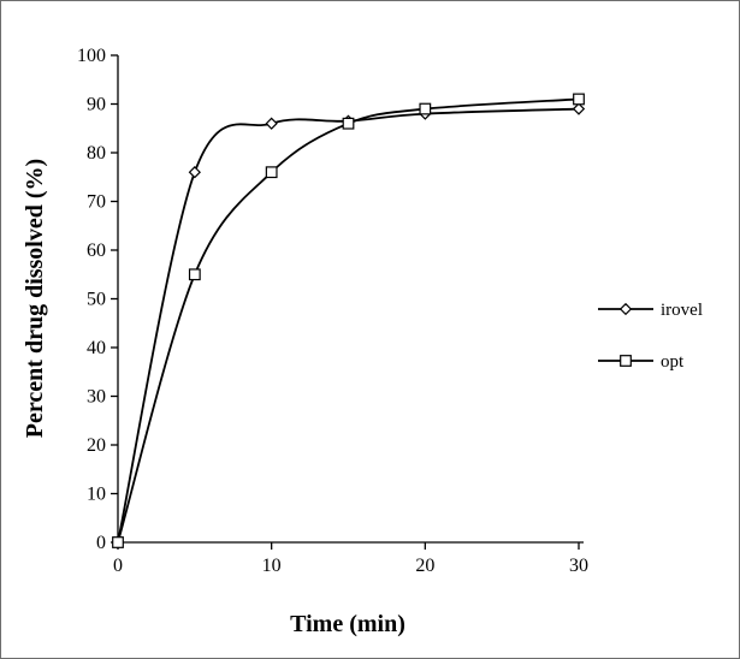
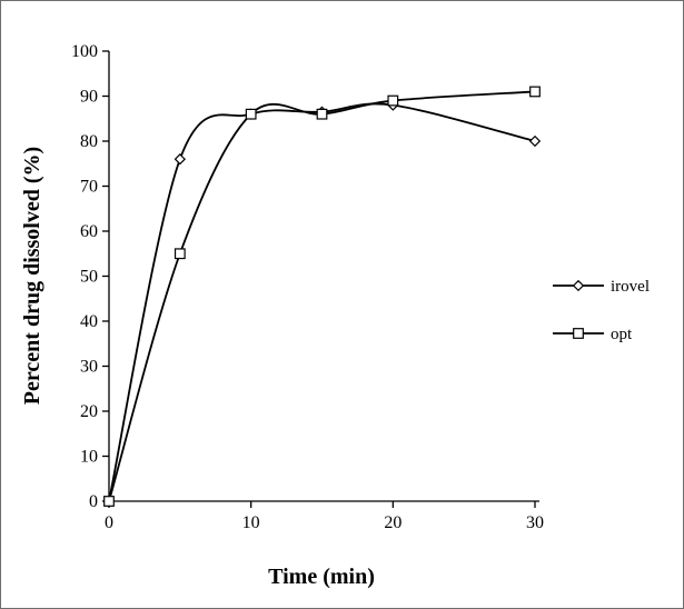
opt/10: 76 -> 86
irovel/30: 89 -> 80
